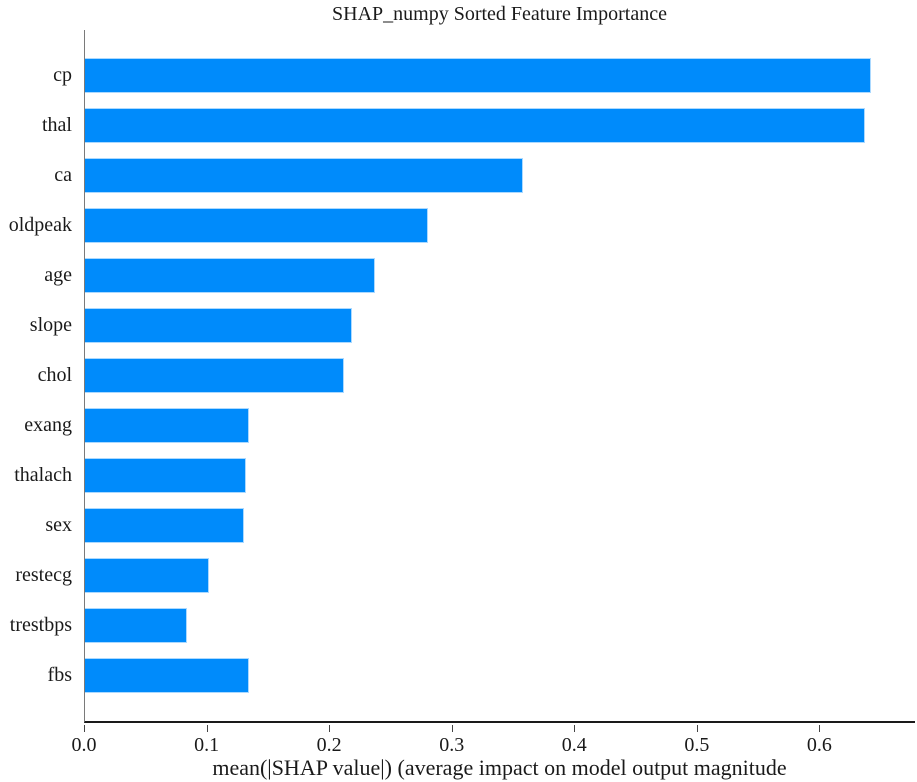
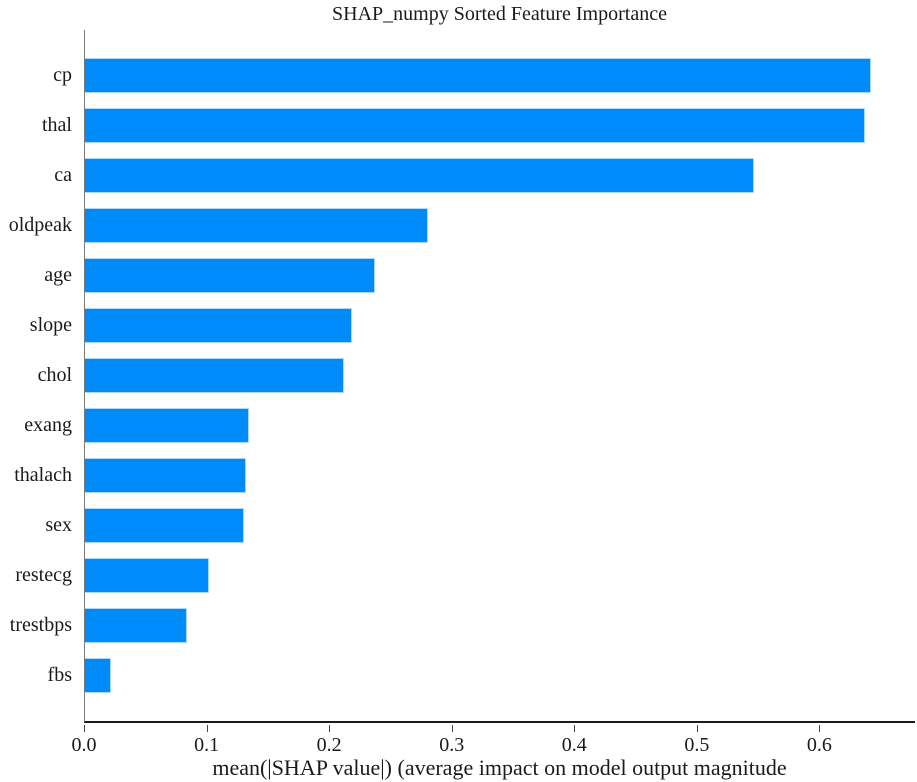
ca: 0.357 -> 0.546
fbs: 0.134 -> 0.021
